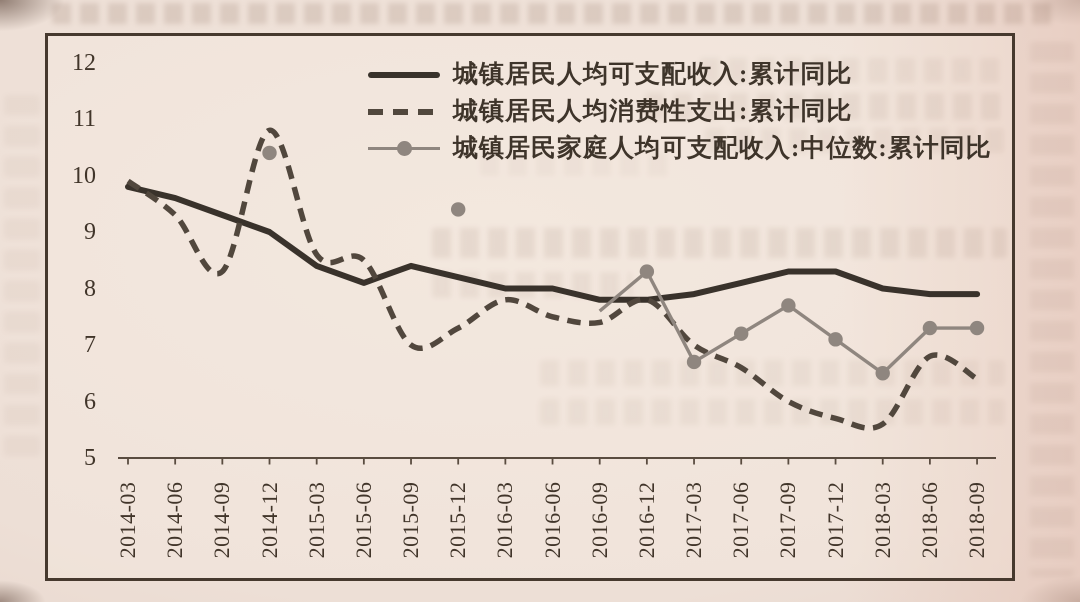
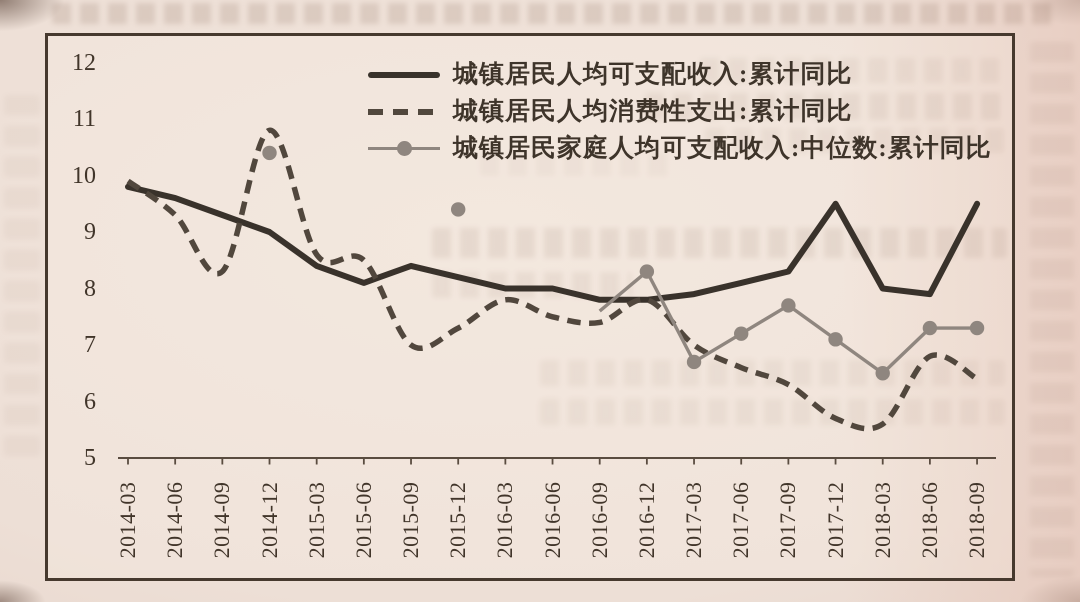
城镇居民人均消费性支出:累计同比/2017-09: 6.0 -> 6.3
城镇居民人均可支配收入:累计同比/2017-12: 8.3 -> 9.5
城镇居民人均可支配收入:累计同比/2018-09: 7.9 -> 9.5
